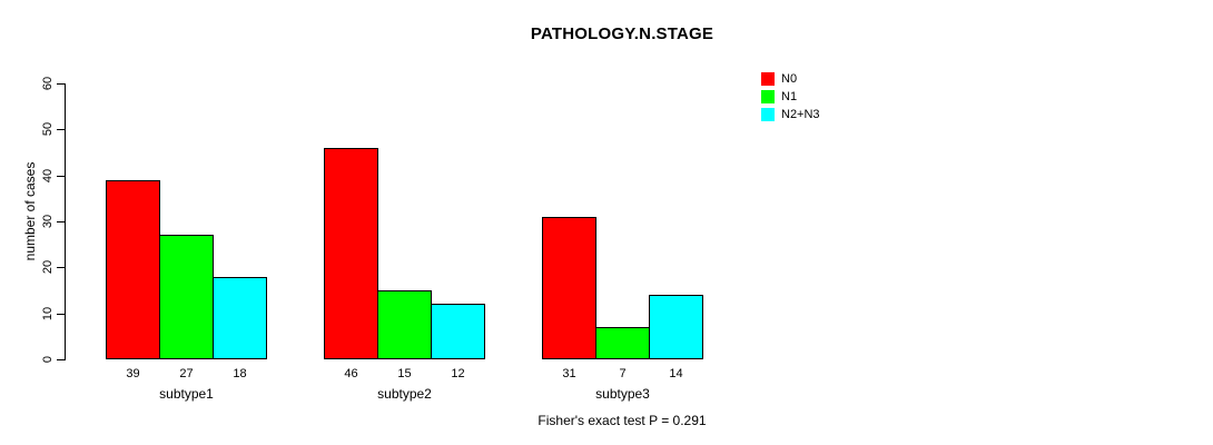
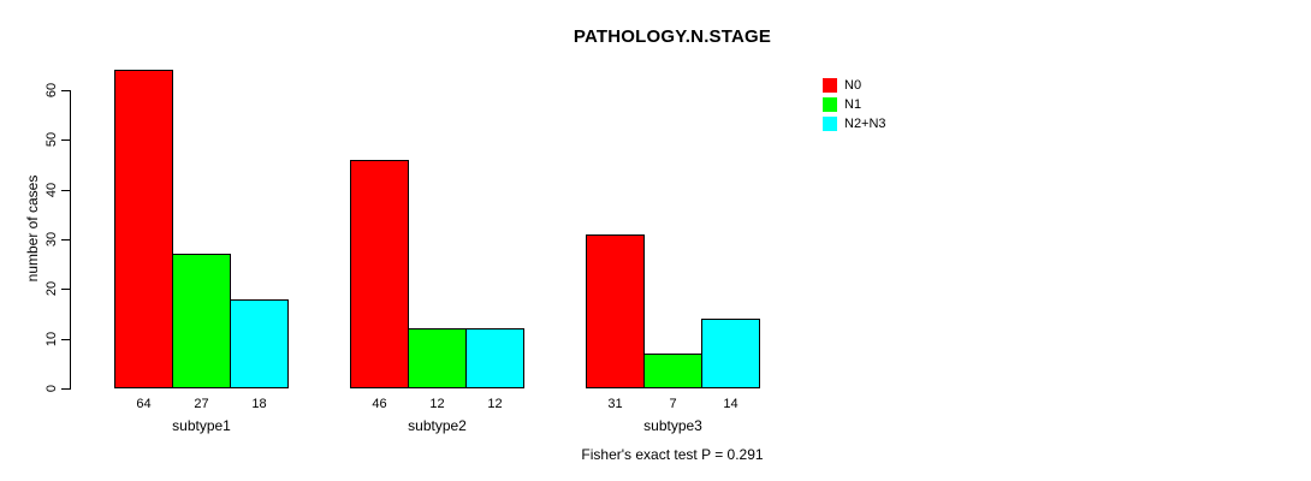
N0/subtype1: 39 -> 64
N1/subtype2: 15 -> 12
